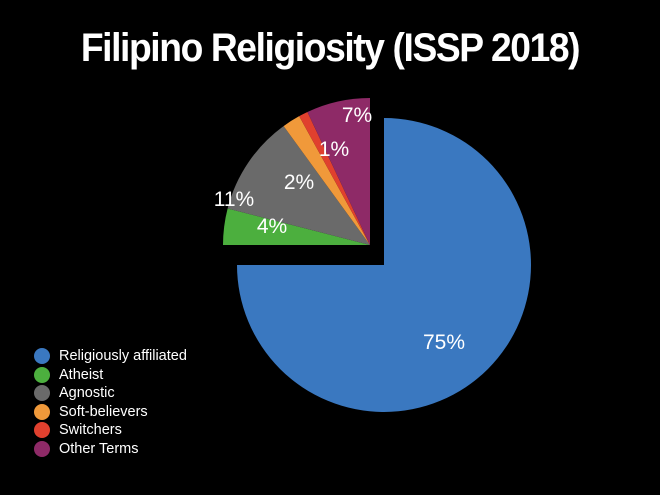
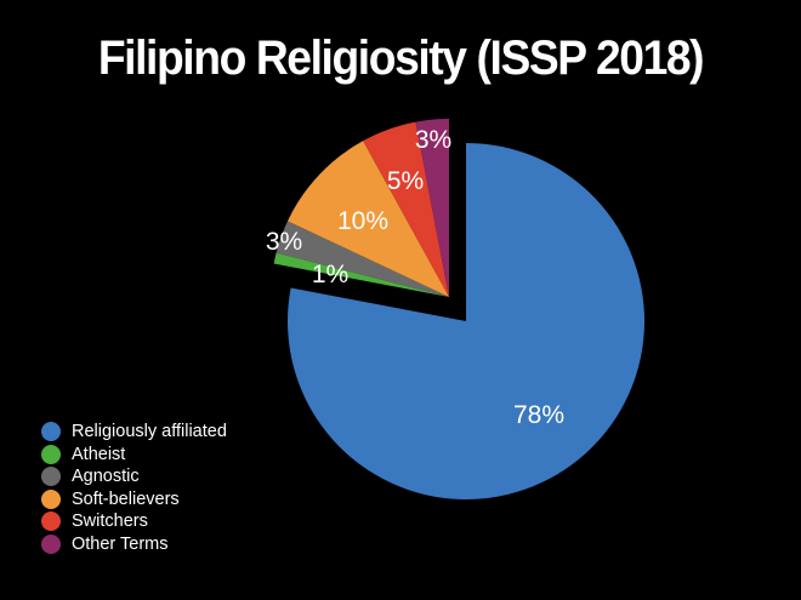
Religiously affiliated: 75% -> 78%
Atheist: 4% -> 1%
Agnostic: 11% -> 3%
Soft-believers: 2% -> 10%
Switchers: 1% -> 5%
Other Terms: 7% -> 3%
